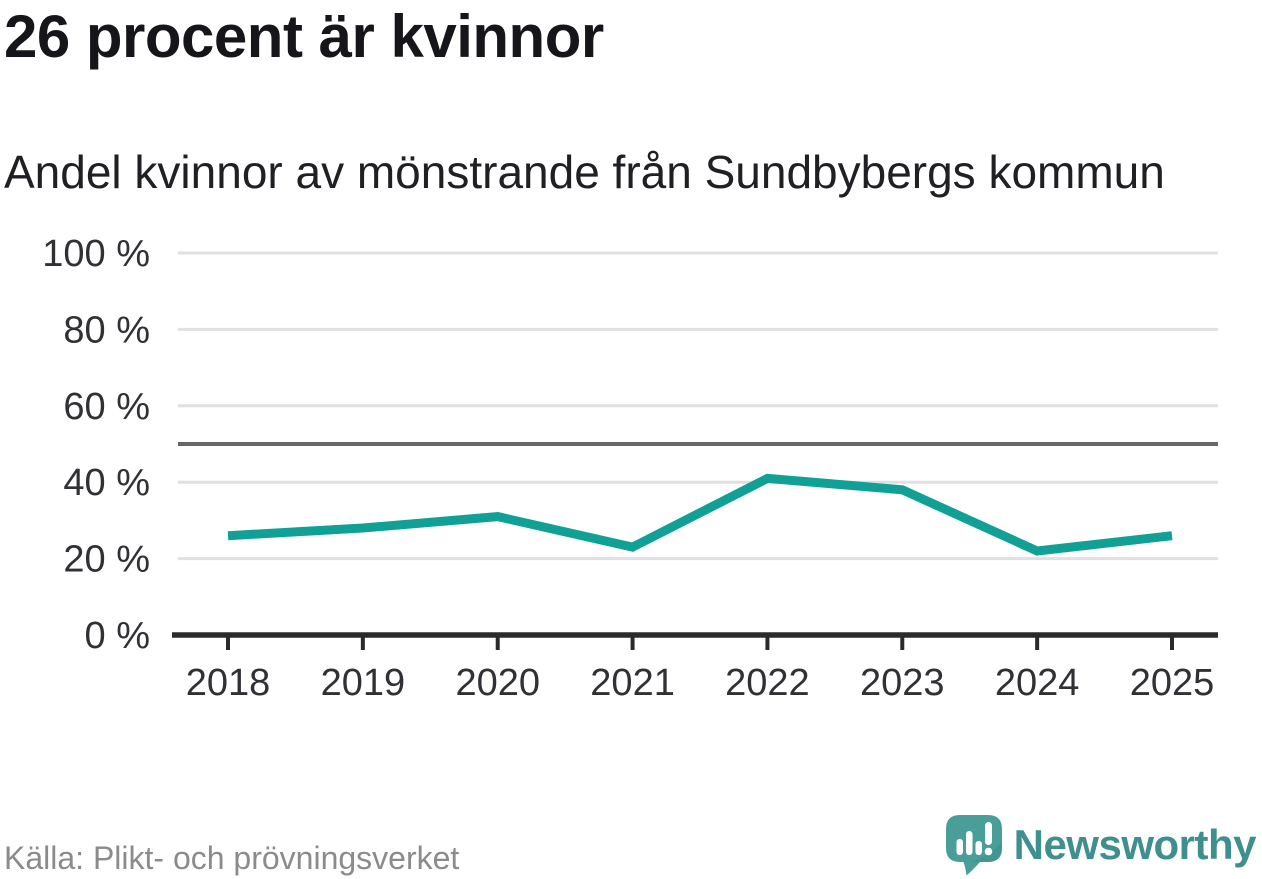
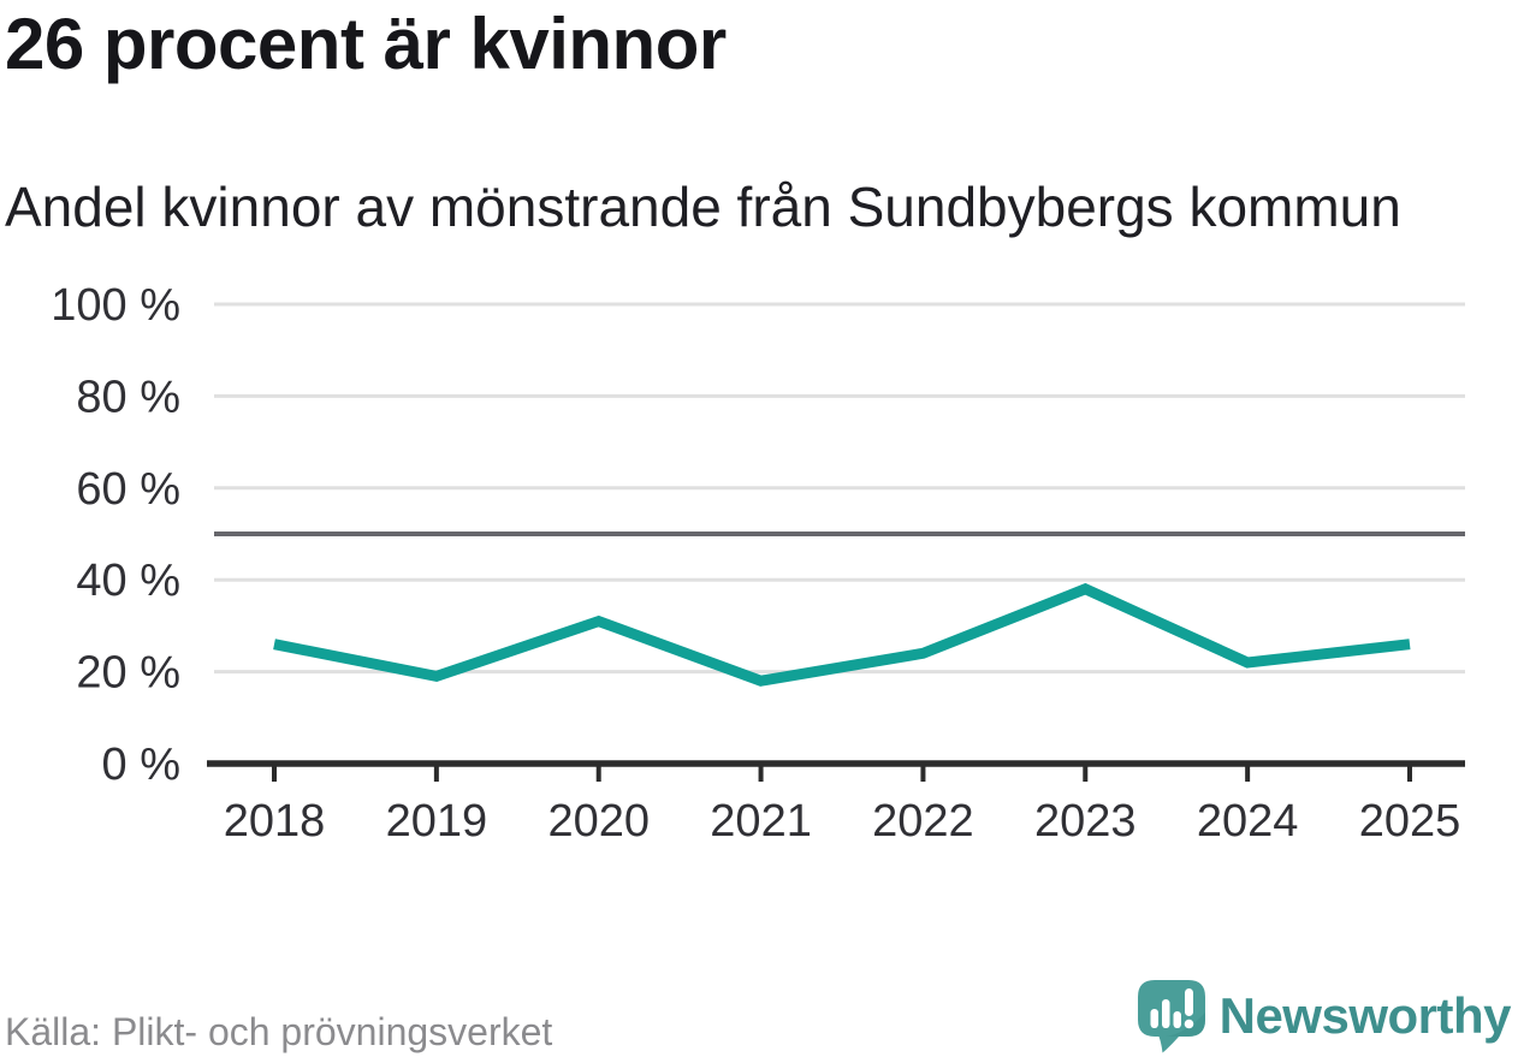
2019: 28% -> 19%
2021: 23% -> 18%
2022: 41% -> 24%
